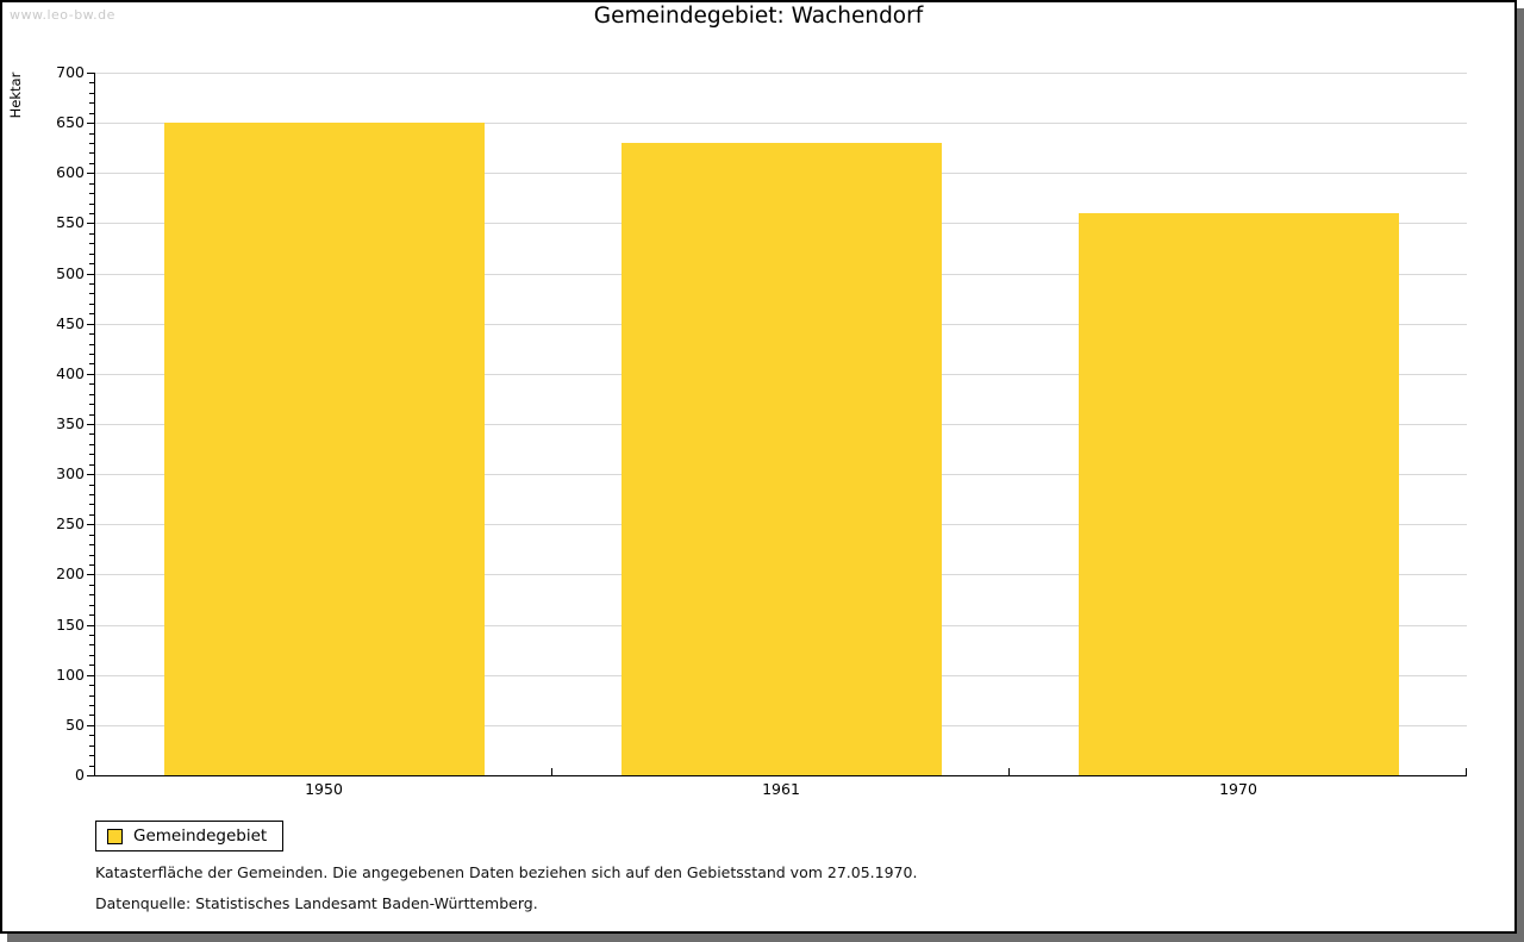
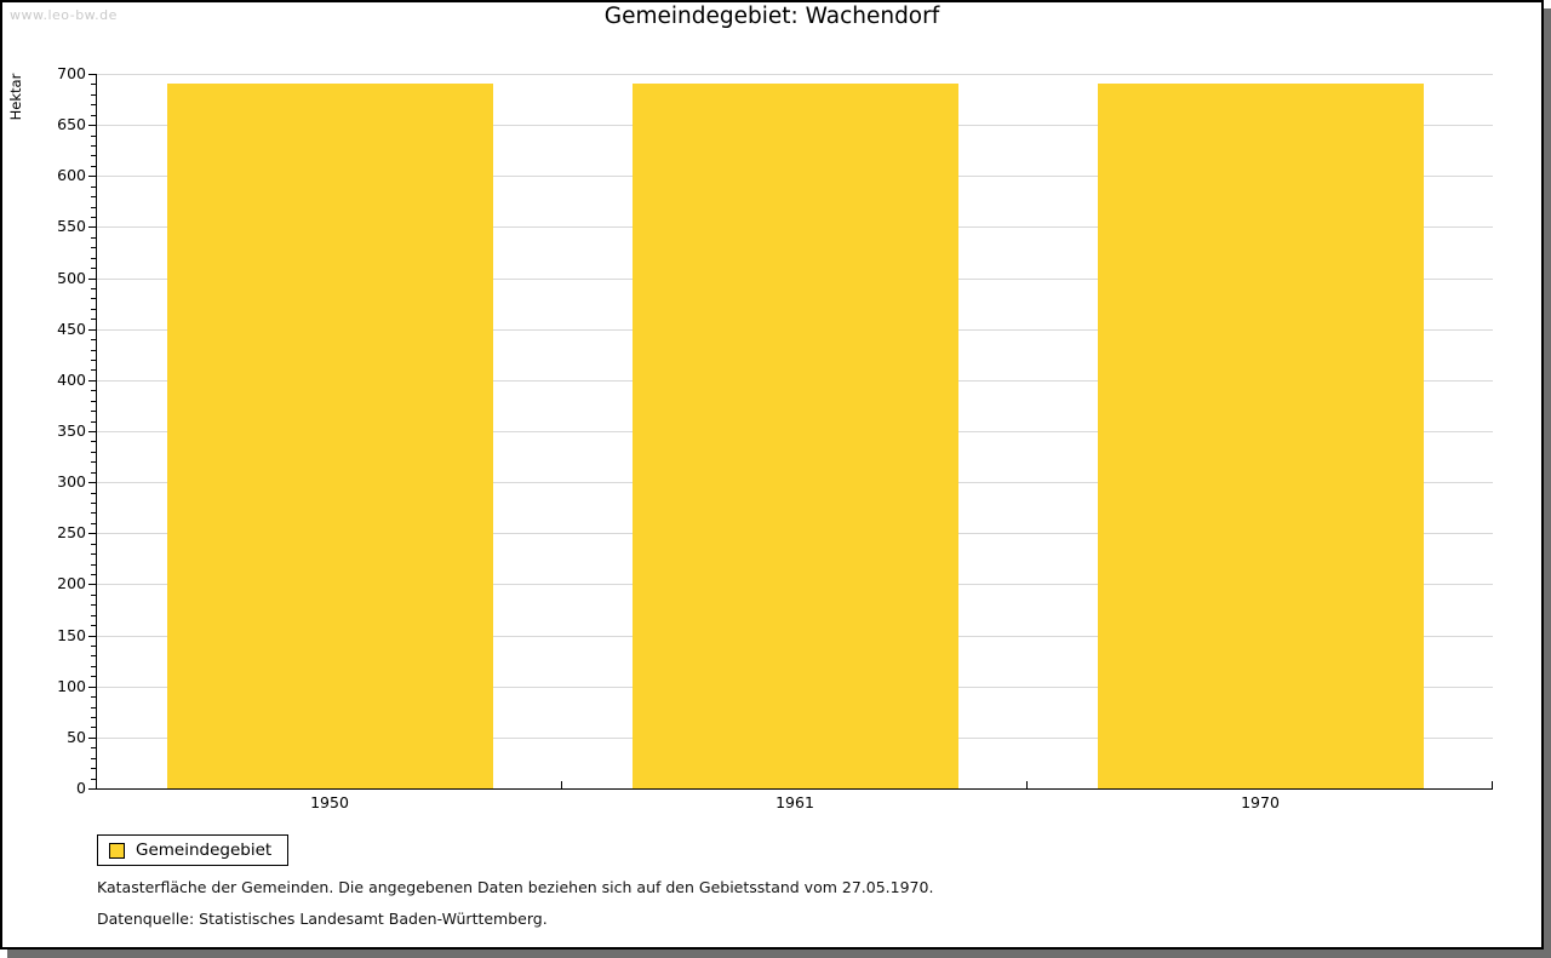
1950: 650 -> 690
1961: 630 -> 690
1970: 560 -> 690
